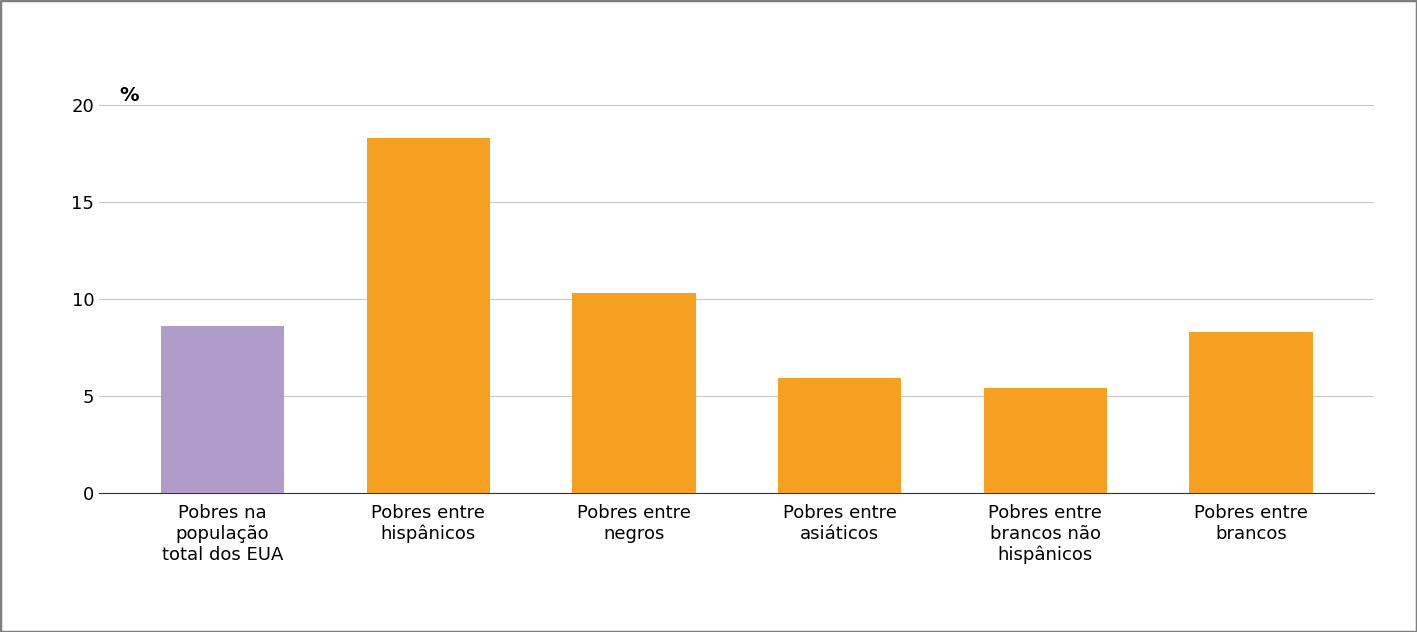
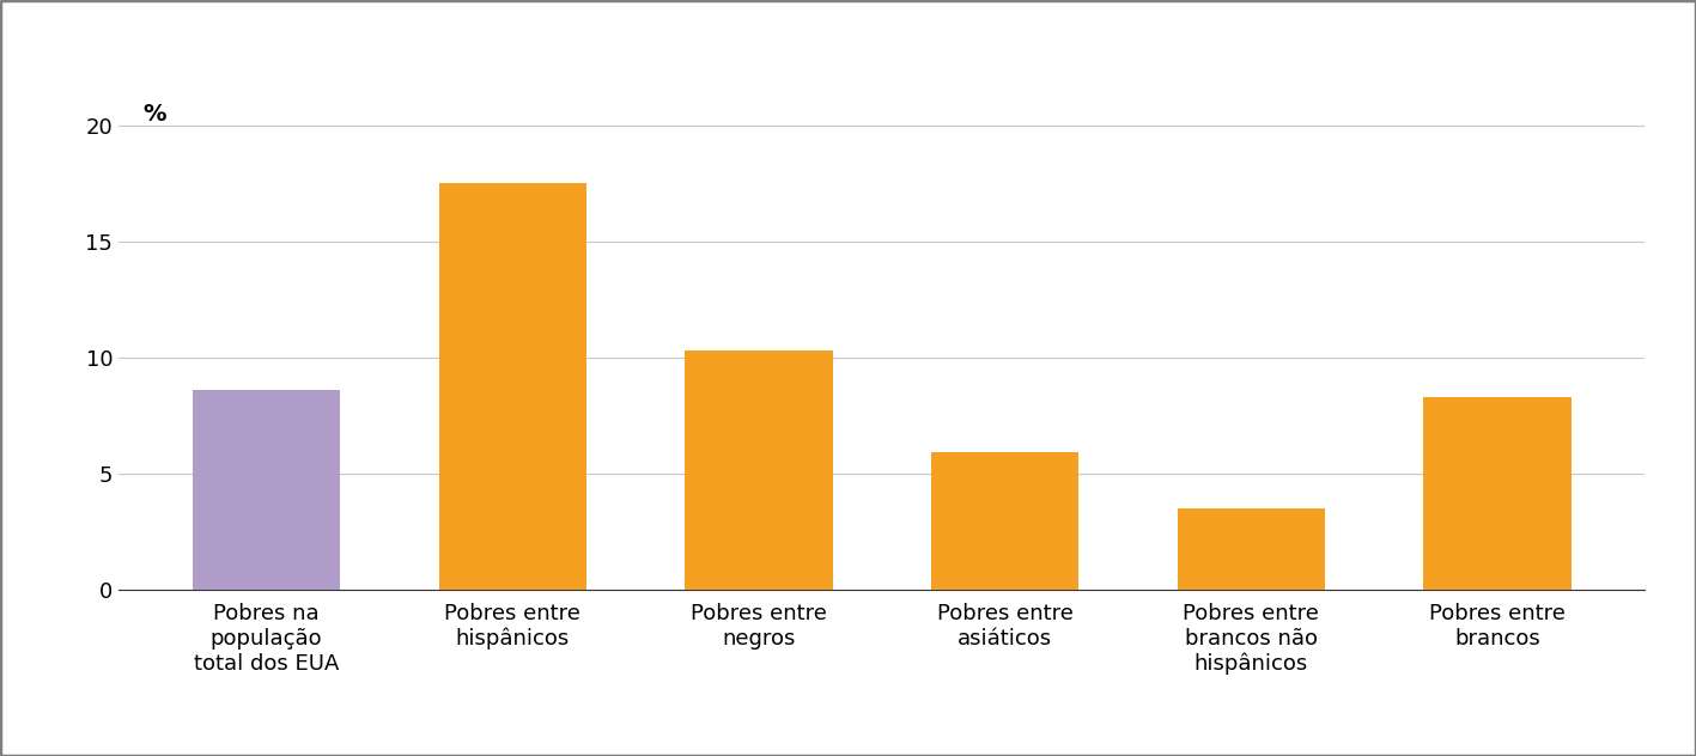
Pobres entre hispânicos: 18.3 -> 17.5
Pobres entre brancos não hispânicos: 5.4 -> 3.5
